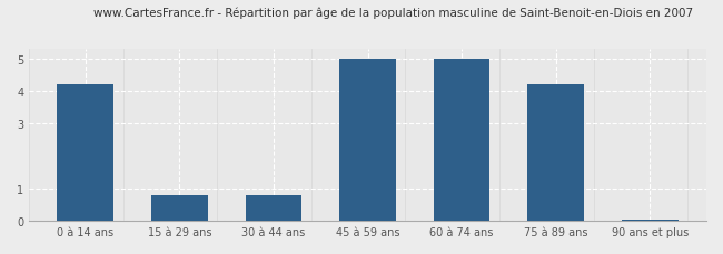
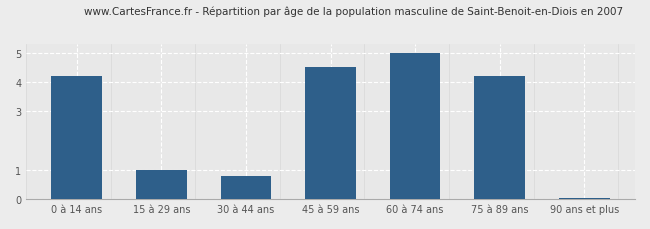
15 à 29 ans: 0.80 -> 1.00
45 à 59 ans: 5.00 -> 4.50
